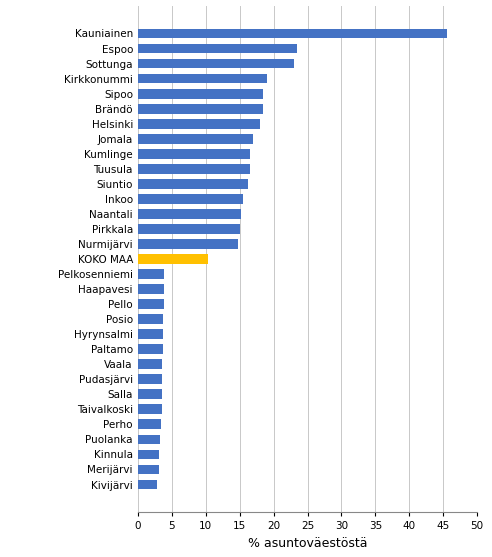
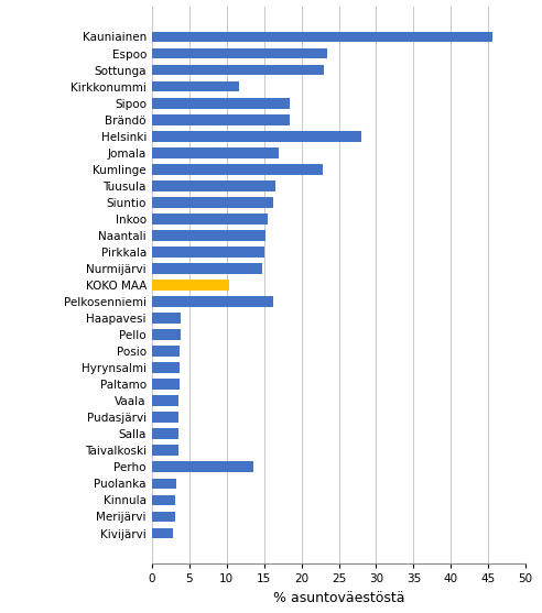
Kirkkonummi: 19.0 -> 11.6
Helsinki: 18.0 -> 28.0
Kumlinge: 16.5 -> 22.8
Pelkosenniemi: 3.9 -> 16.2
Perho: 3.4 -> 13.6
